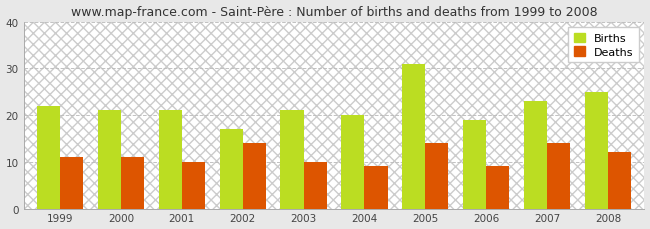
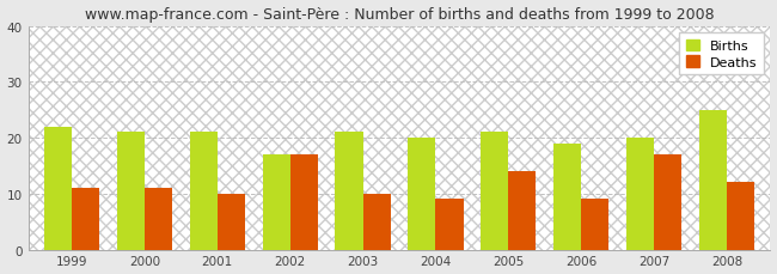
Deaths/2002: 14 -> 17
Births/2005: 31 -> 21
Births/2007: 23 -> 20
Deaths/2007: 14 -> 17
